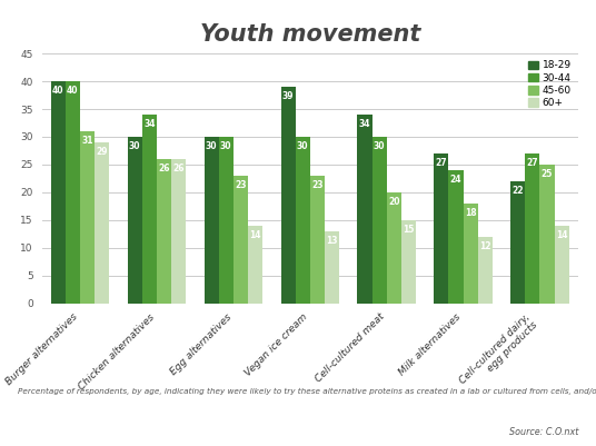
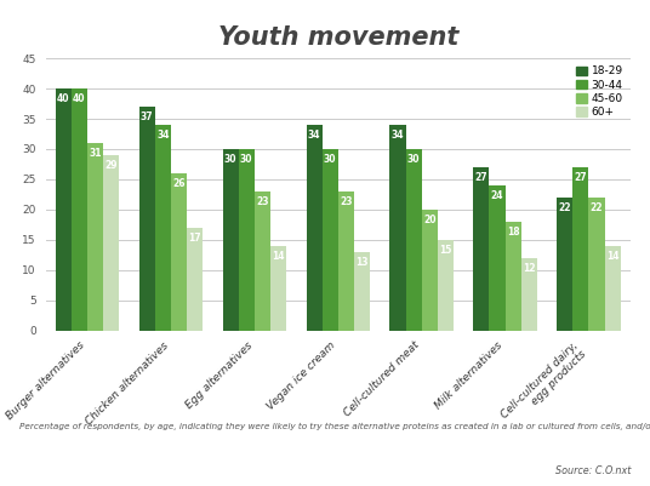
18-29/Chicken alternatives: 30 -> 37
60+/Chicken alternatives: 26 -> 17
18-29/Vegan ice cream: 39 -> 34
45-60/Cell-cultured dairy, egg products: 25 -> 22
